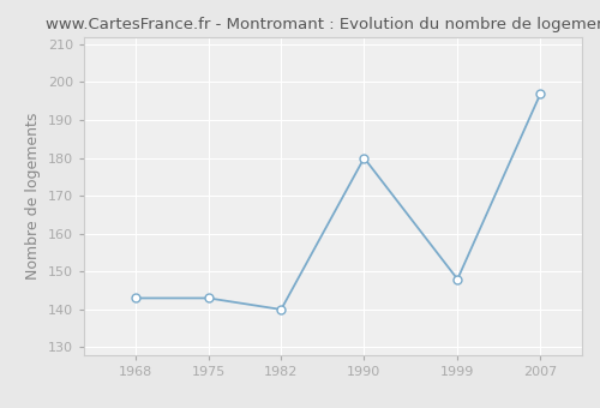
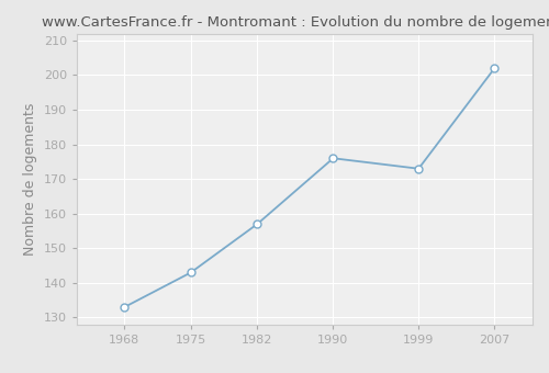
1968: 143 -> 133
1982: 140 -> 157
1990: 180 -> 176
1999: 148 -> 173
2007: 197 -> 202
